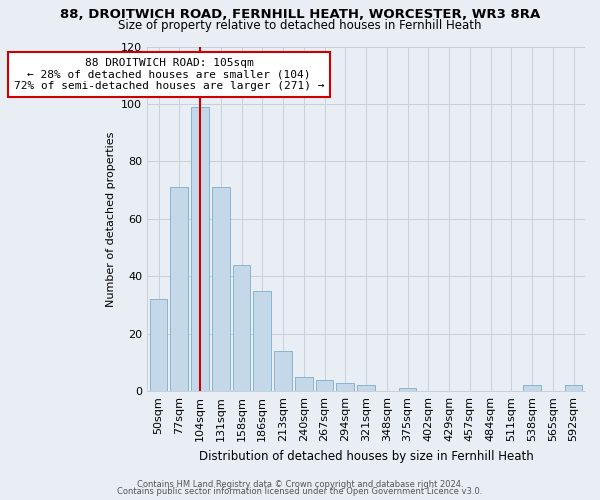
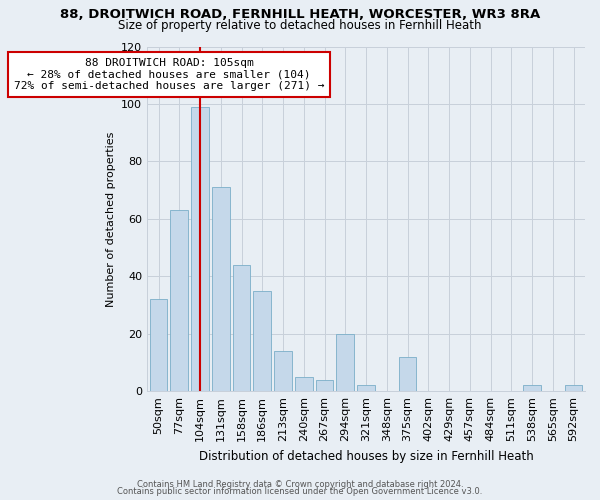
77sqm: 71 -> 63
294sqm: 3 -> 20
375sqm: 1 -> 12
